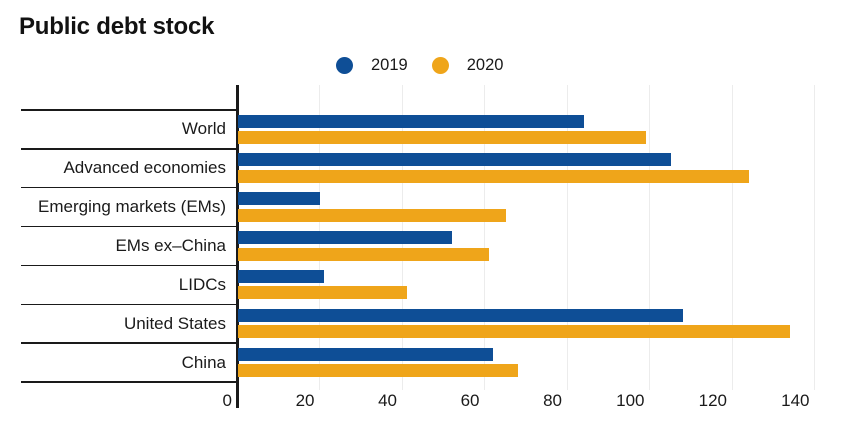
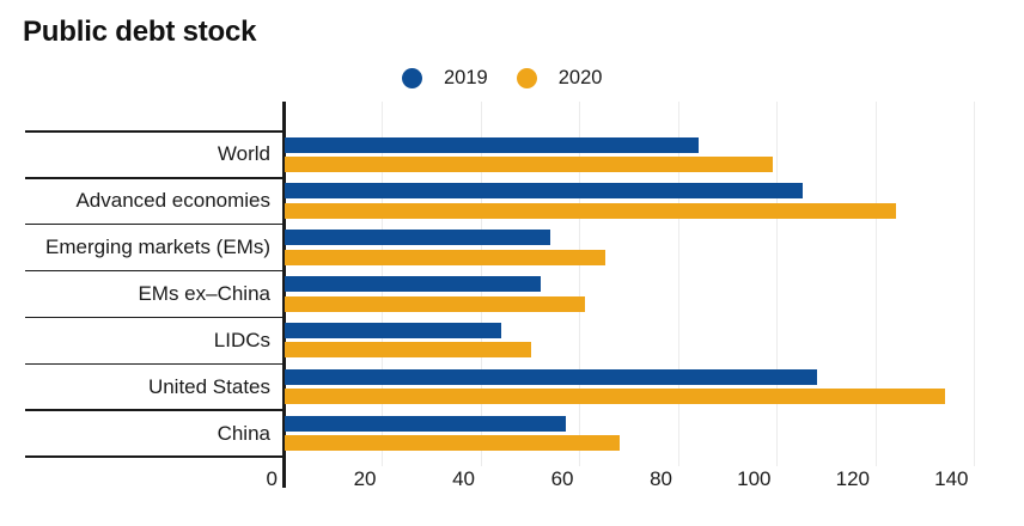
2019/Emerging markets (EMs): 20 -> 54
2019/LIDCs: 21 -> 44
2020/LIDCs: 41 -> 50
2019/China: 62 -> 57
